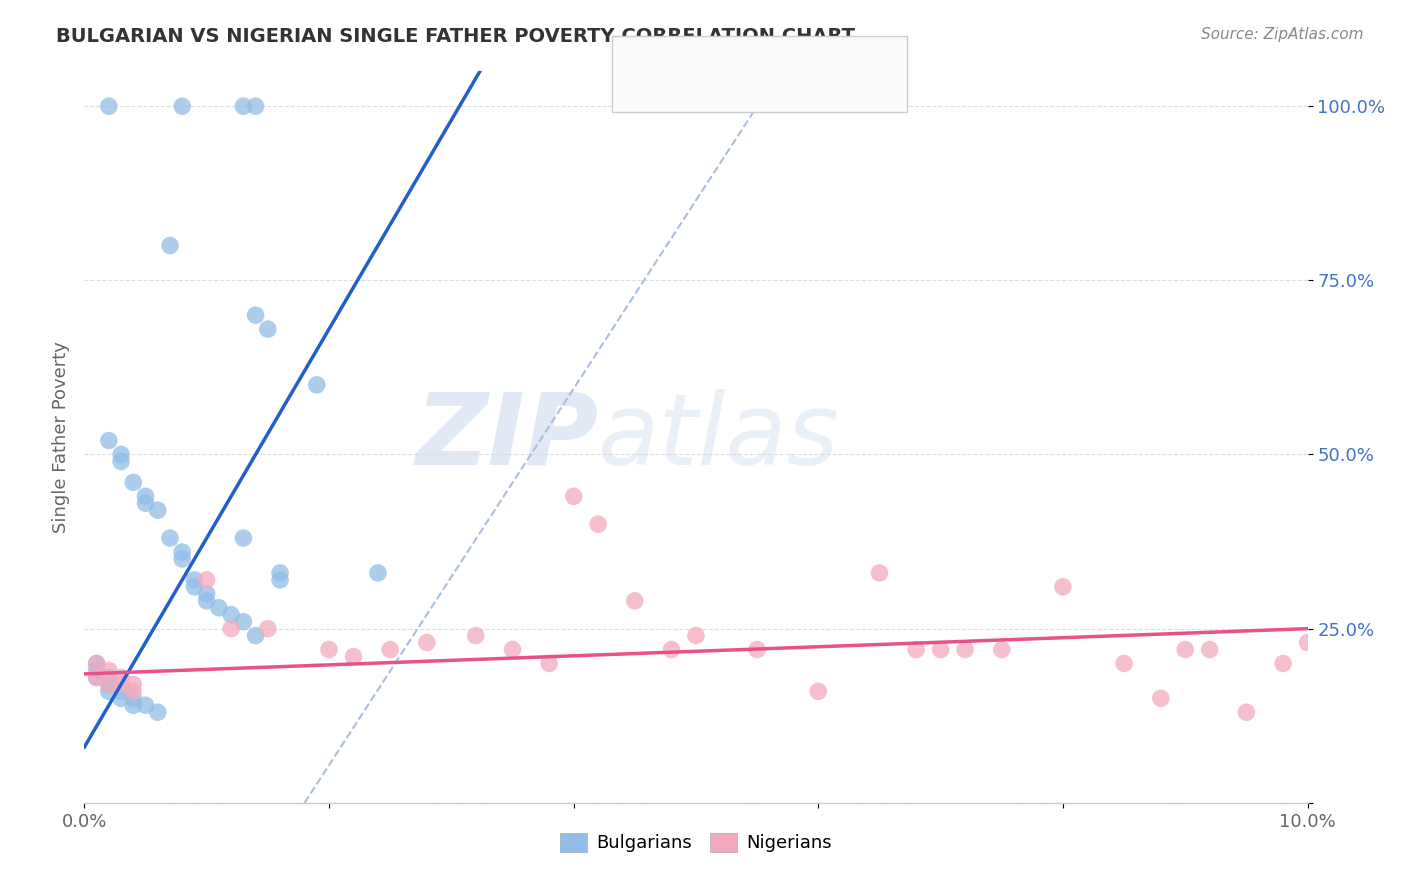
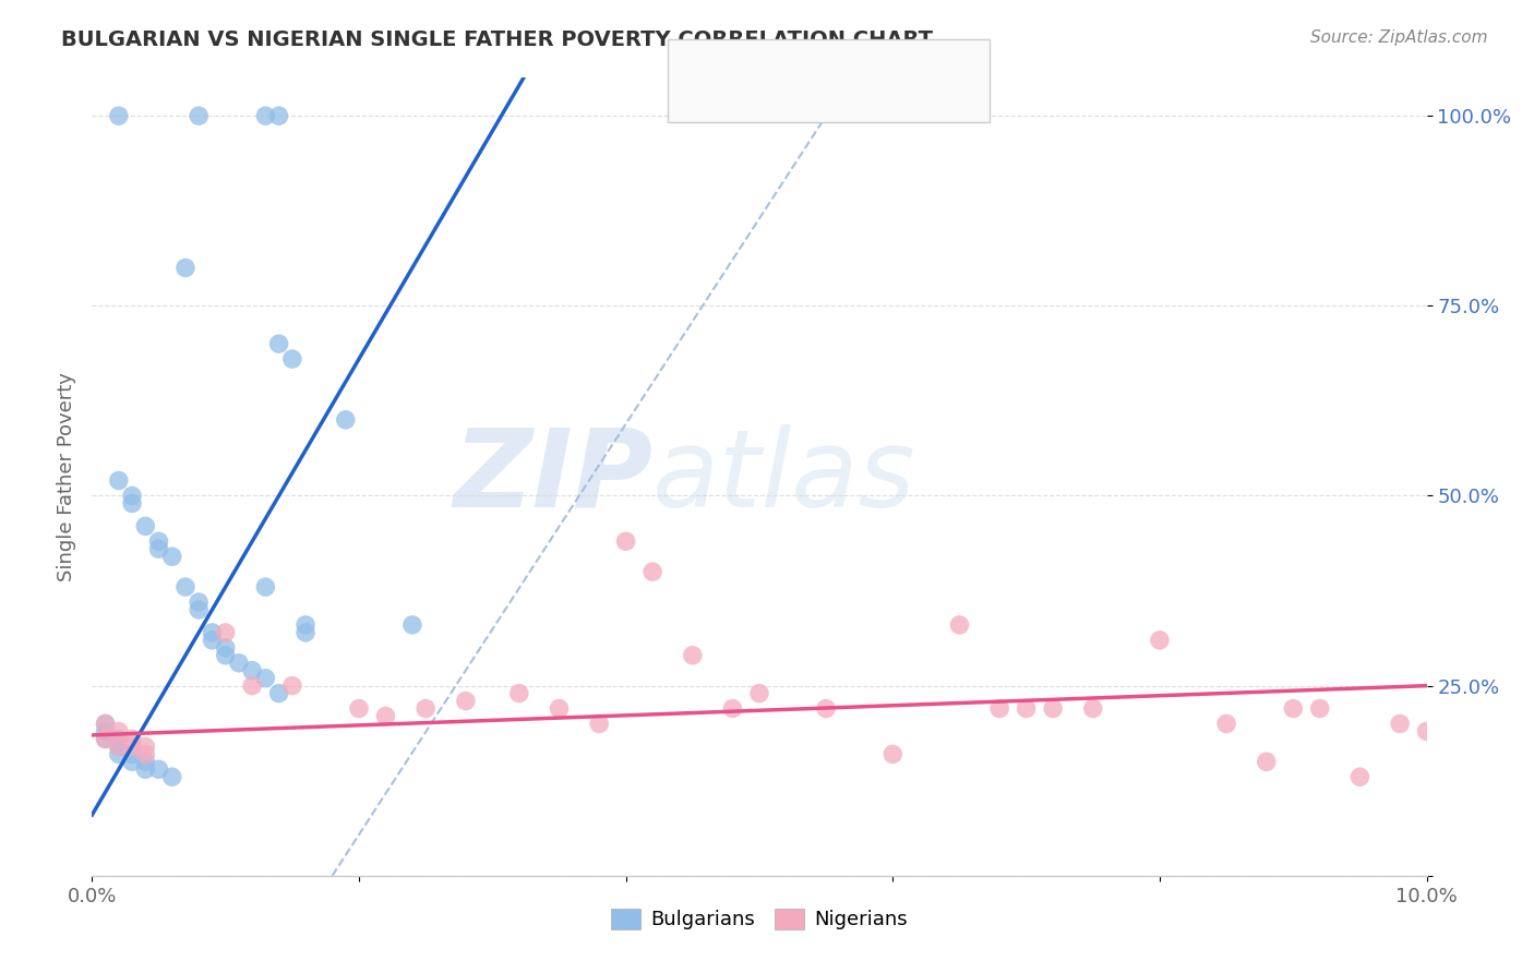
Nigerians/10.0%: 23% -> 19%
